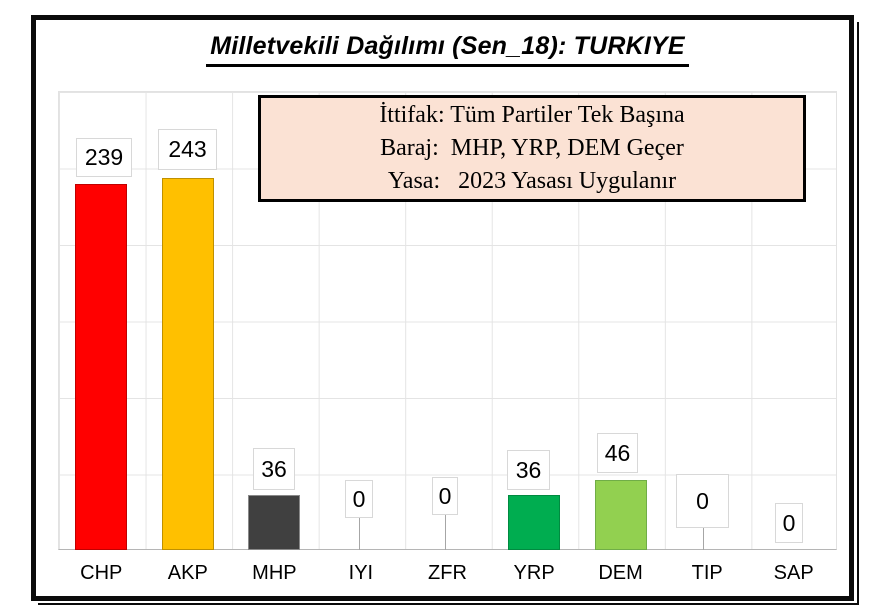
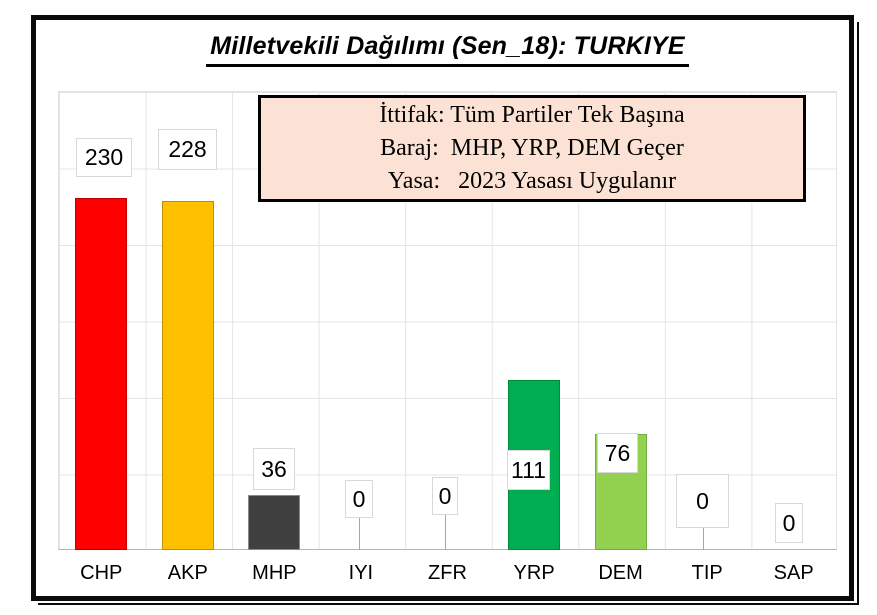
CHP: 239 -> 230
AKP: 243 -> 228
YRP: 36 -> 111
DEM: 46 -> 76
